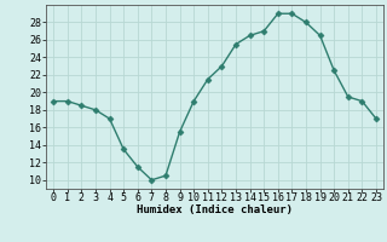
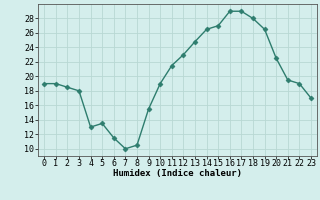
4: 17.0 -> 13.0
13: 25.5 -> 24.8
